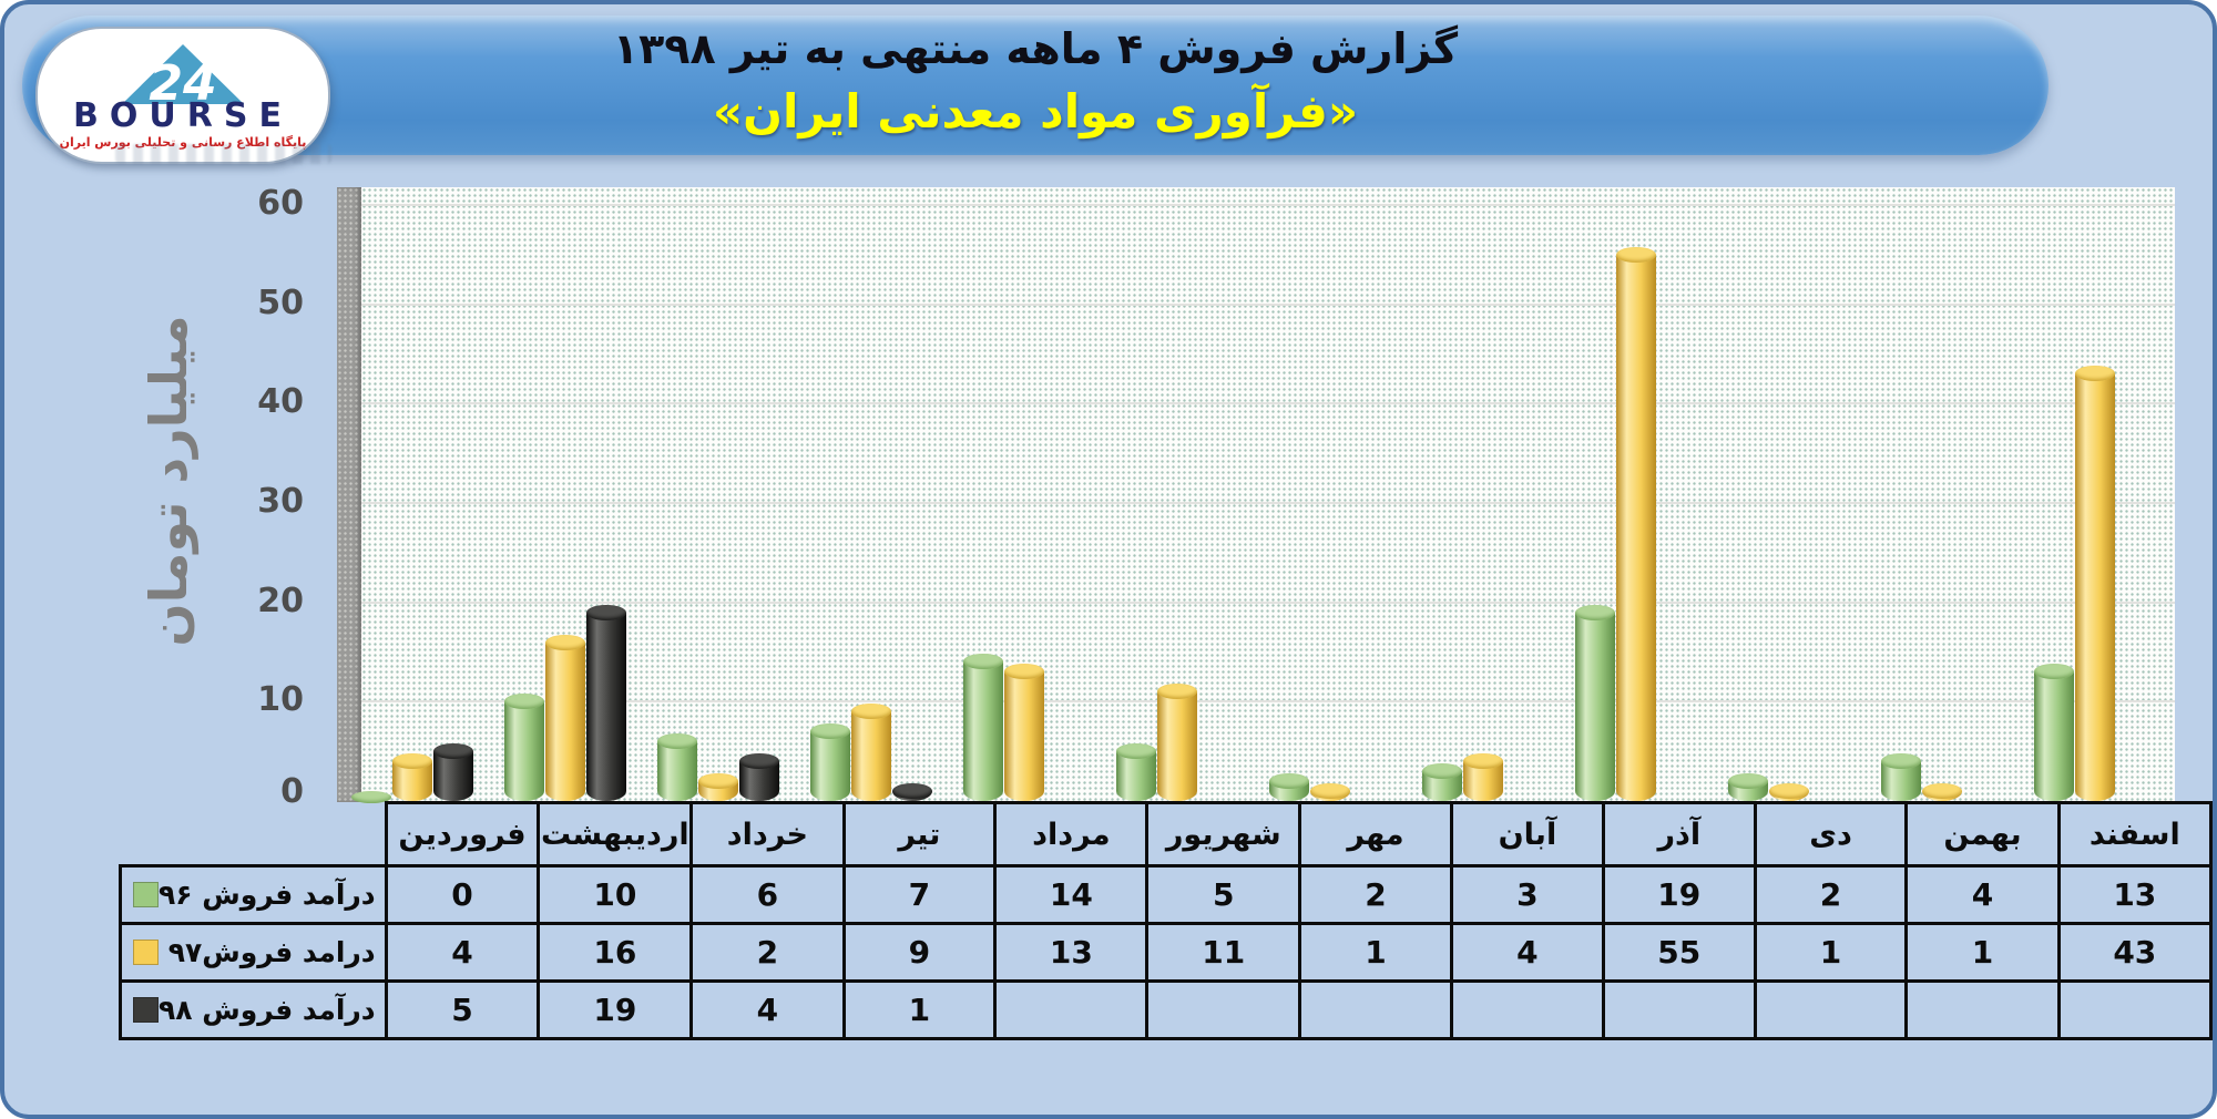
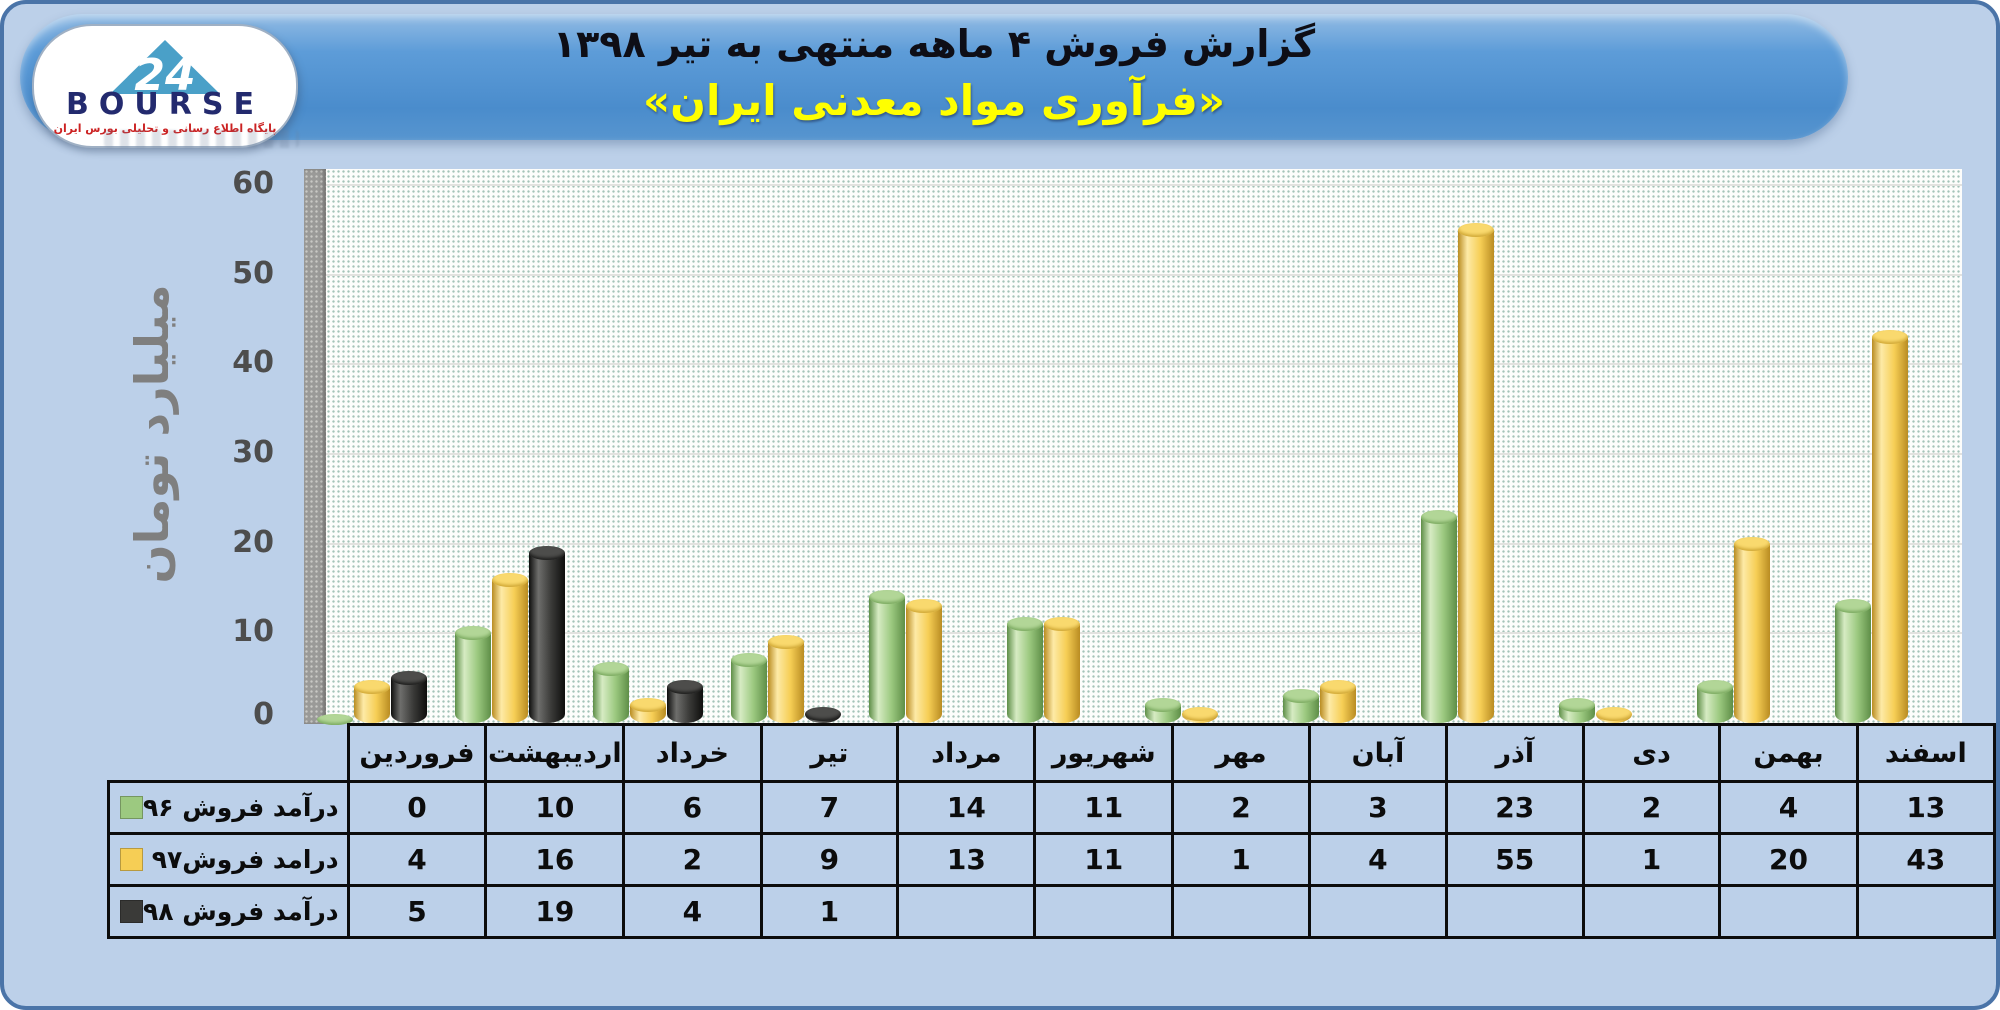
درآمد فروش ۹۶/شهریور: 5 -> 11
درآمد فروش ۹۶/آذر: 19 -> 23
درامد فروش۹۷/بهمن: 1 -> 20
